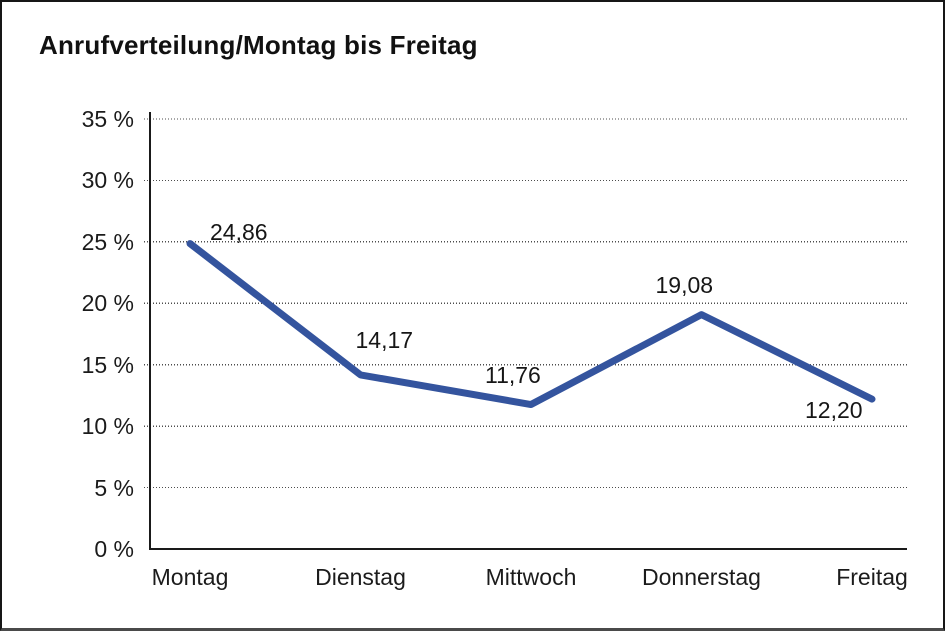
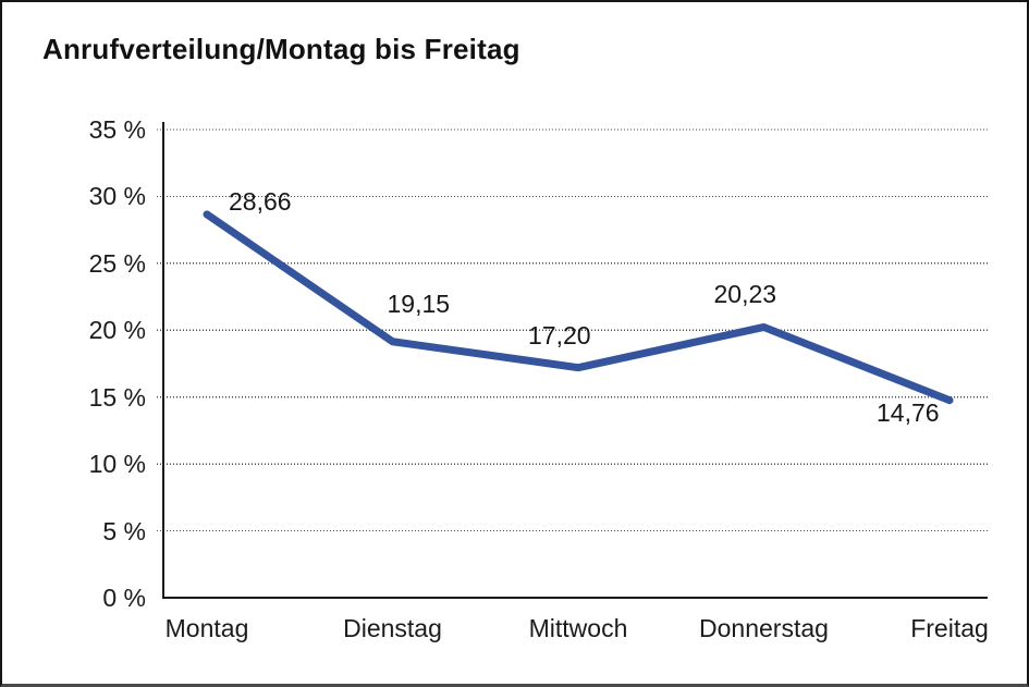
Montag: 24,86 -> 28,66
Dienstag: 14,17 -> 19,15
Mittwoch: 11,76 -> 17,20
Donnerstag: 19,08 -> 20,23
Freitag: 12,20 -> 14,76
